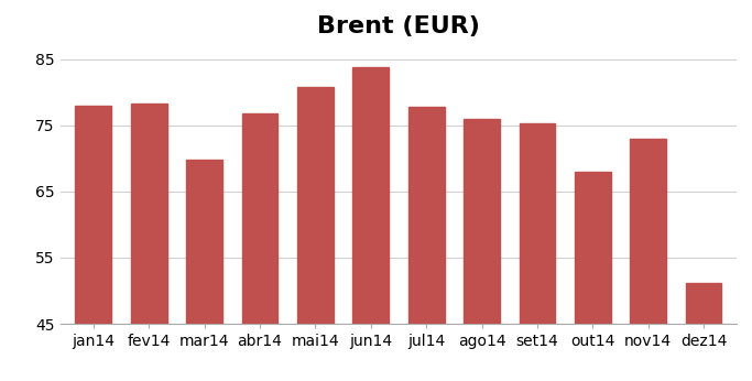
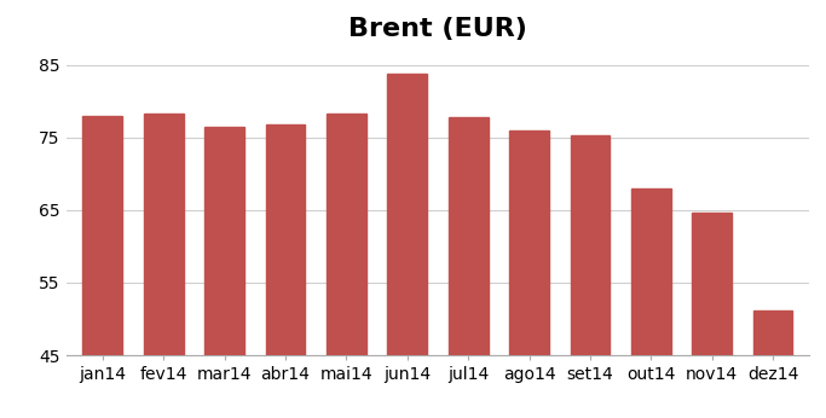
mar14: 69.8 -> 76.5
mai14: 80.8 -> 78.2
nov14: 73.0 -> 64.6
